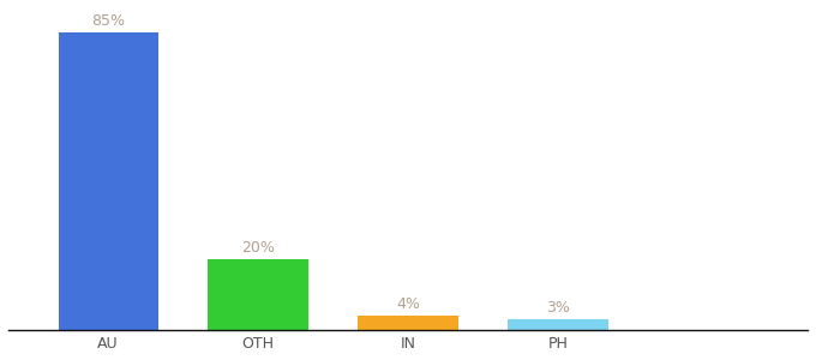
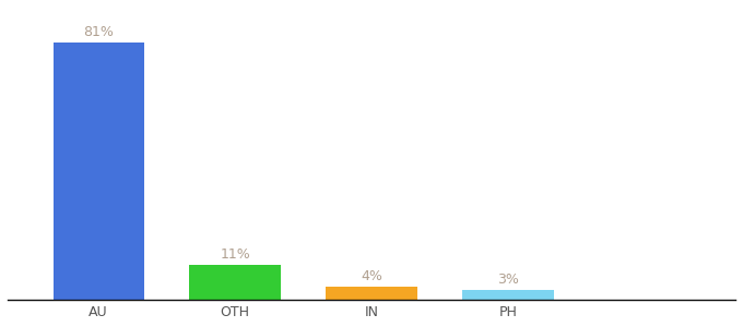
AU: 85% -> 81%
OTH: 20% -> 11%
